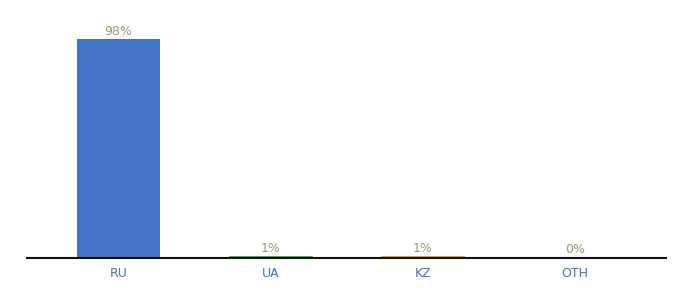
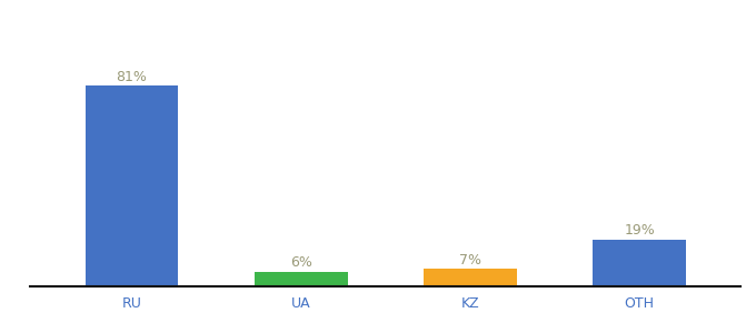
RU: 98% -> 81%
UA: 1% -> 6%
KZ: 1% -> 7%
OTH: 0% -> 19%
